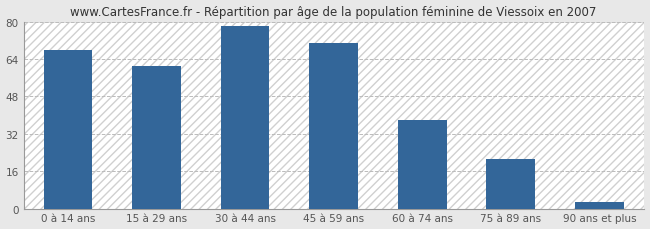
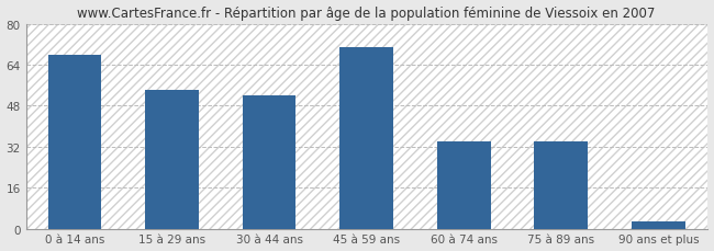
15 à 29 ans: 61 -> 54
30 à 44 ans: 78 -> 52
60 à 74 ans: 38 -> 34
75 à 89 ans: 21 -> 34
